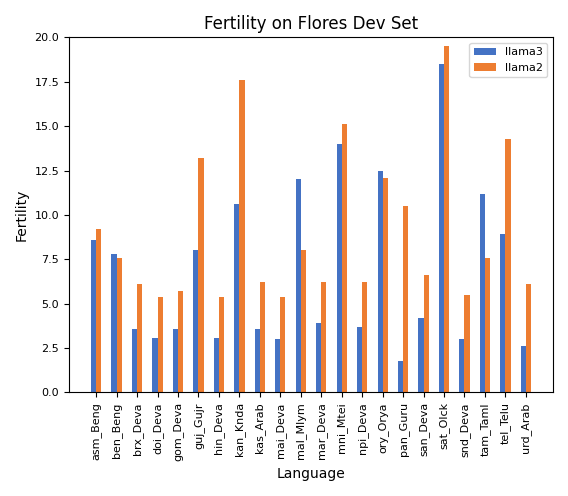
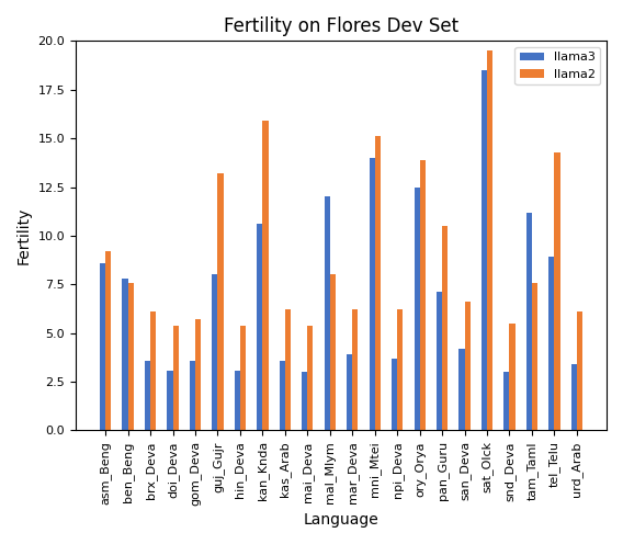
llama2/kan_Knda: 17.6 -> 15.9
llama2/ory_Orya: 12.1 -> 13.9
llama3/pan_Guru: 1.8 -> 7.1
llama3/urd_Arab: 2.6 -> 3.4
